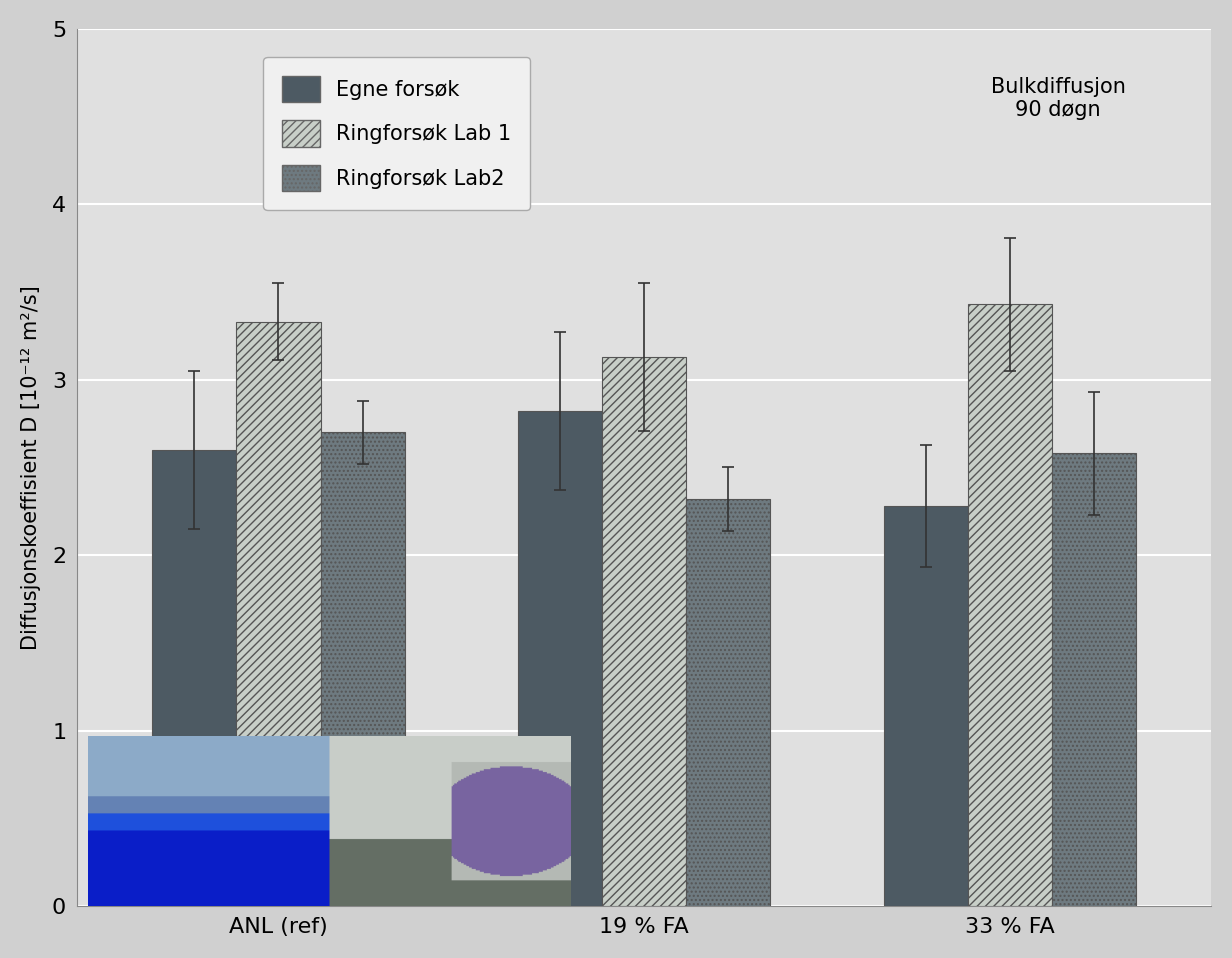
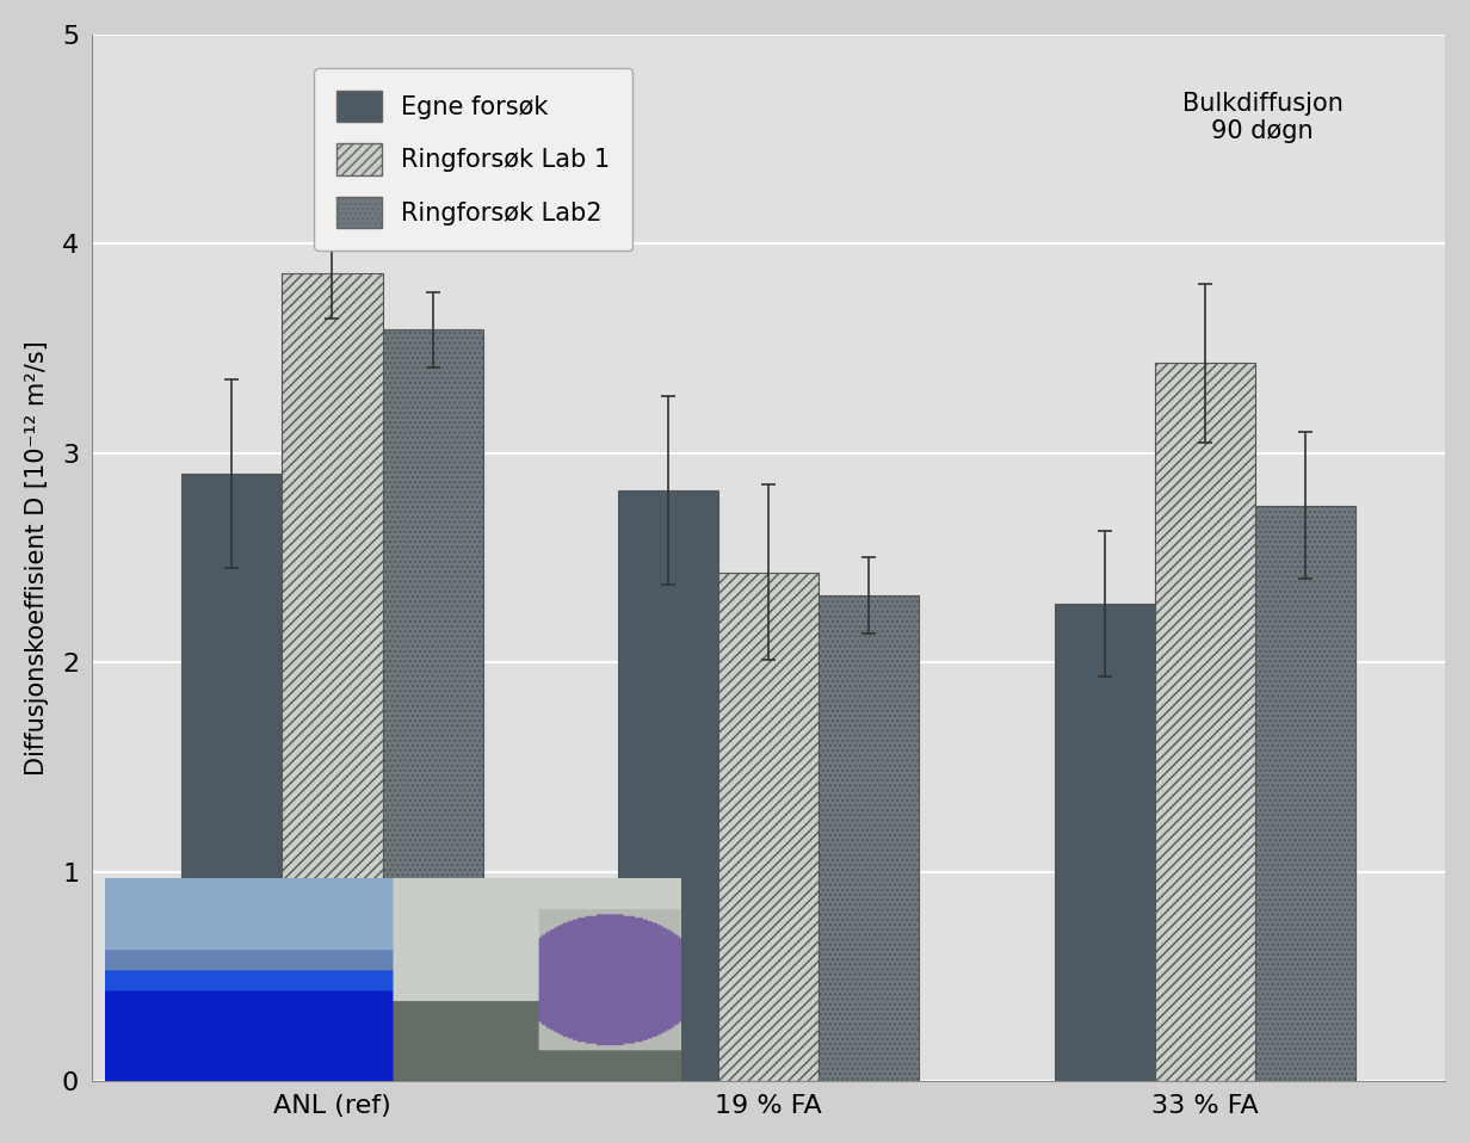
Egne forsøk/ANL (ref): 2.60 -> 2.90
Ringforsøk Lab 1/ANL (ref): 3.33 -> 3.86
Ringforsøk Lab2/ANL (ref): 2.70 -> 3.59
Ringforsøk Lab 1/19 % FA: 3.13 -> 2.43
Ringforsøk Lab2/33 % FA: 2.58 -> 2.75
